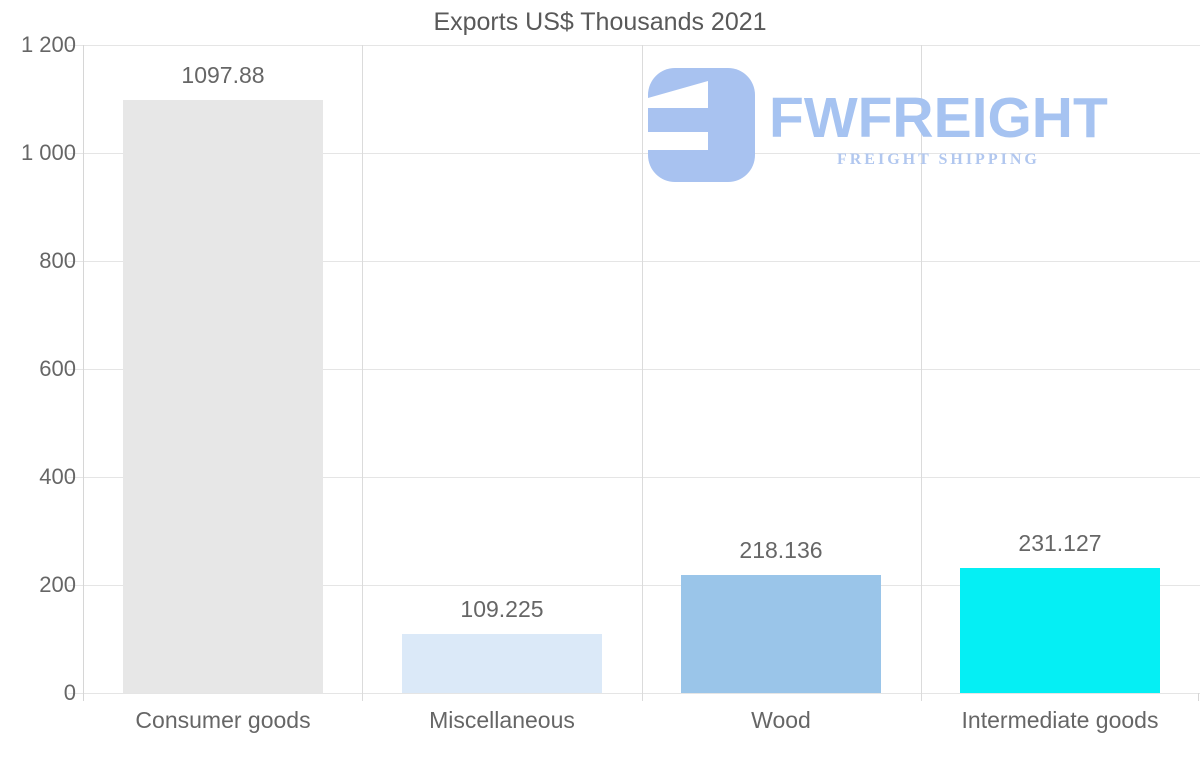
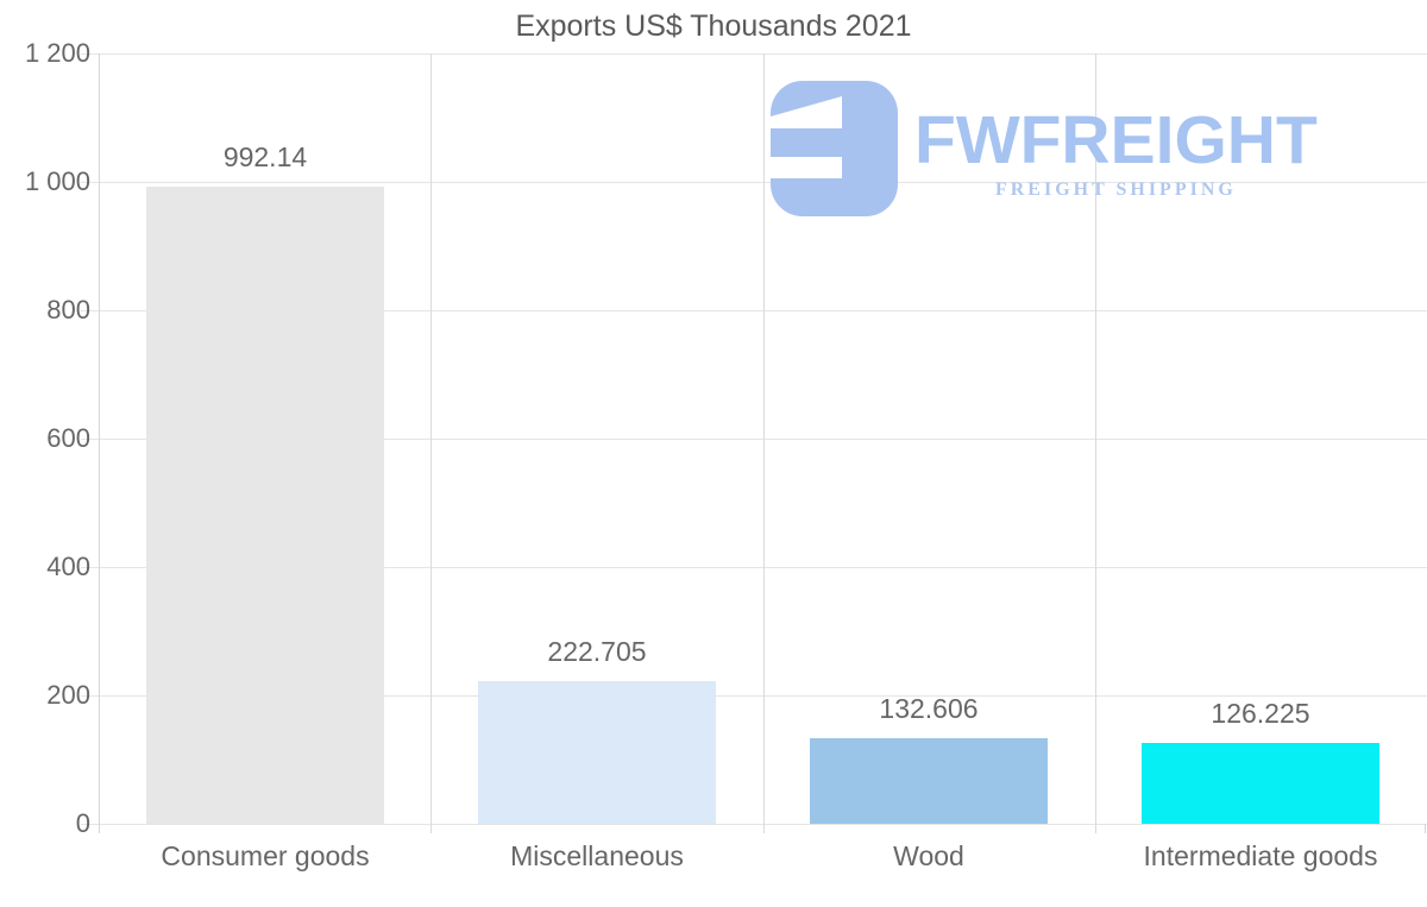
Consumer goods: 1097.88 -> 992.14
Miscellaneous: 109.225 -> 222.705
Wood: 218.136 -> 132.606
Intermediate goods: 231.127 -> 126.225
